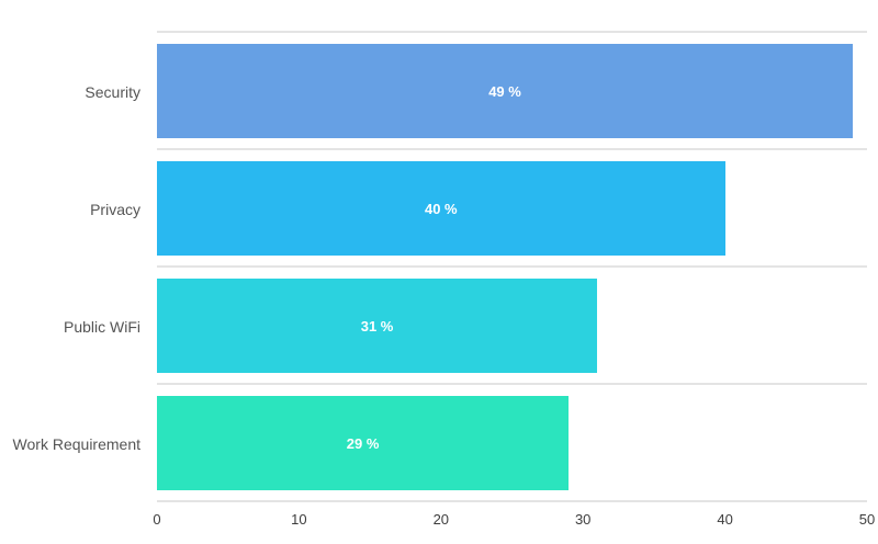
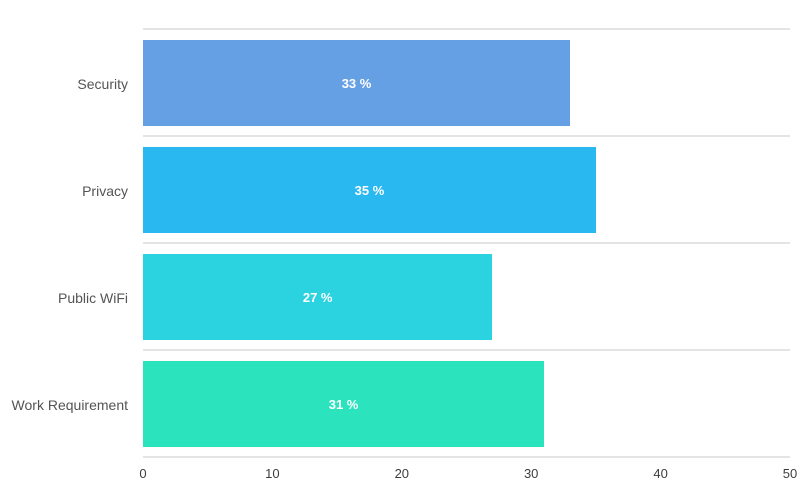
Security: 49 -> 33
Privacy: 40 -> 35
Public WiFi: 31 -> 27
Work Requirement: 29 -> 31
